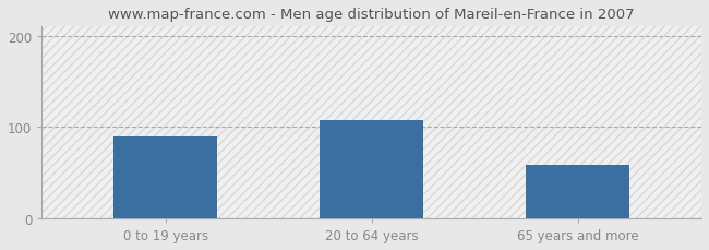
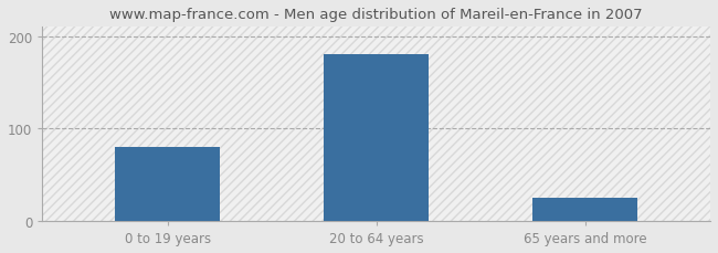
0 to 19 years: 90 -> 80
20 to 64 years: 108 -> 181
65 years and more: 58 -> 25
